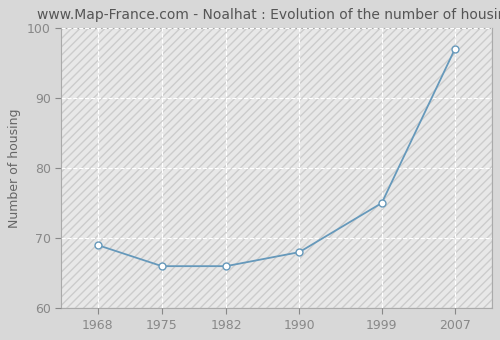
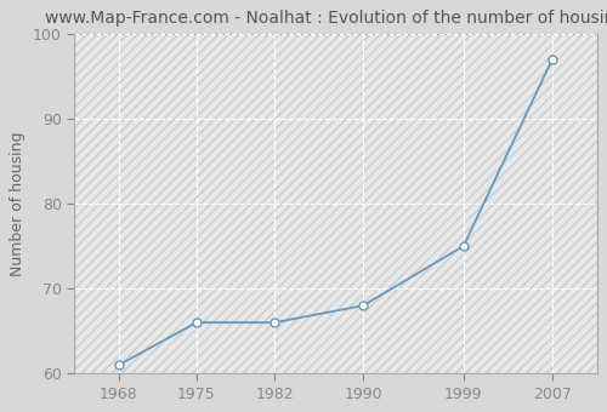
1968: 69 -> 61
